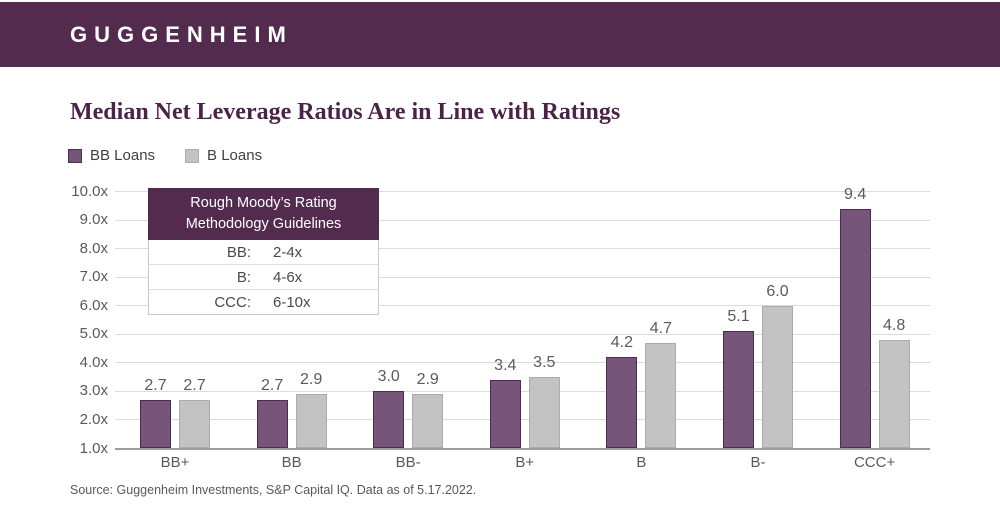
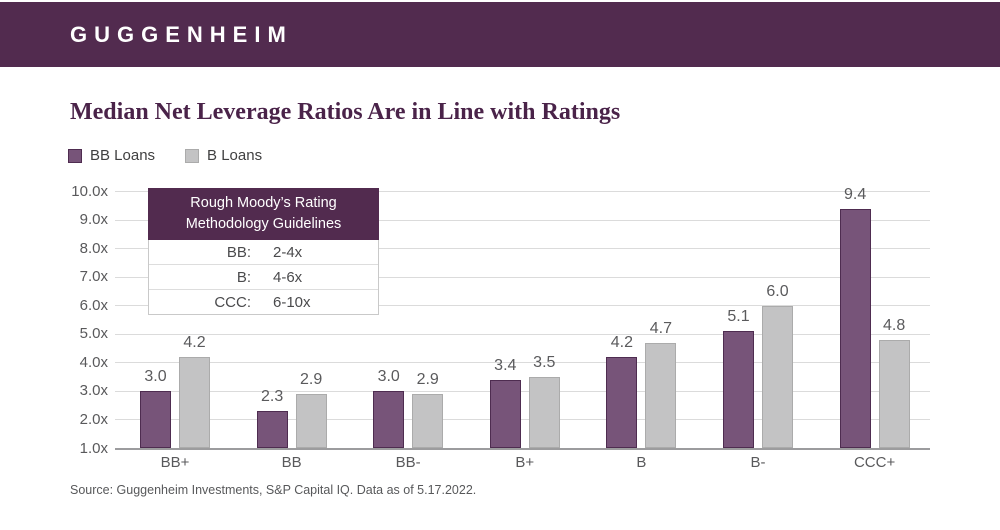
BB Loans/BB+: 2.7 -> 3.0
B Loans/BB+: 2.7 -> 4.2
BB Loans/BB: 2.7 -> 2.3
